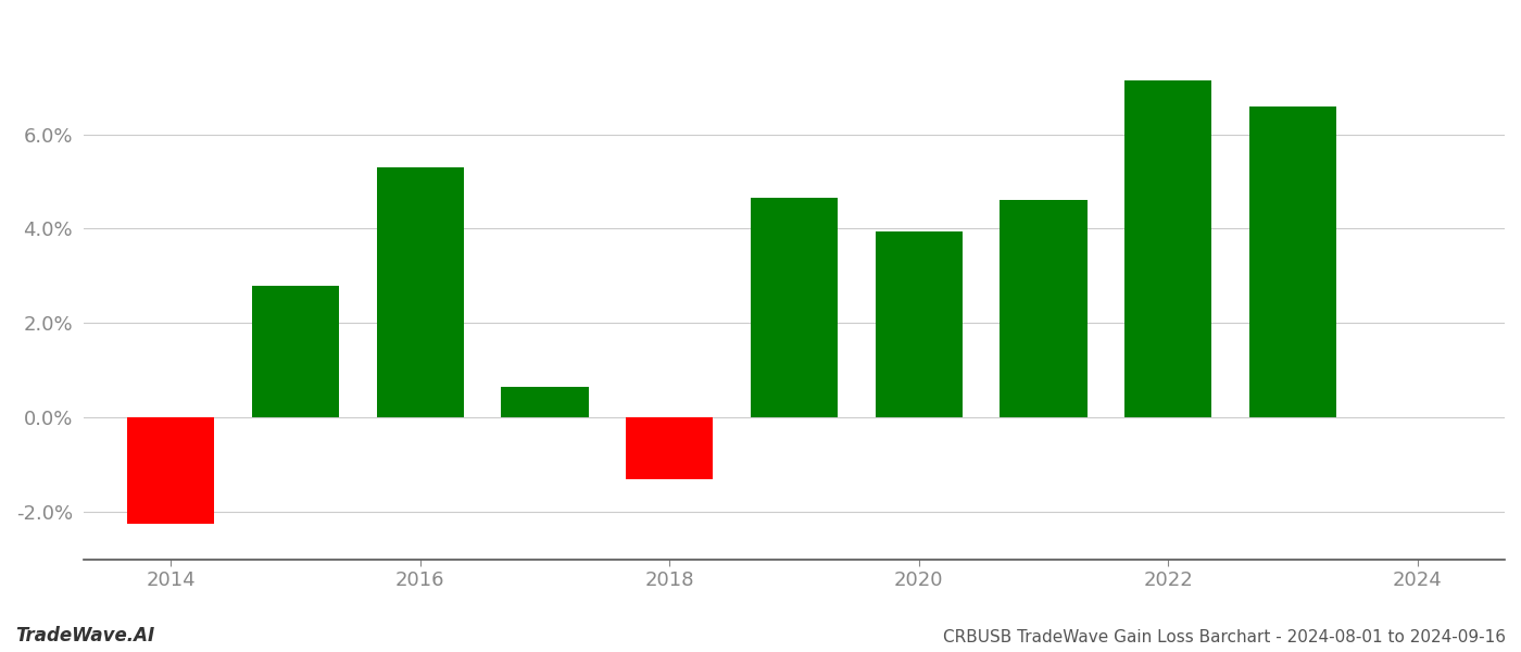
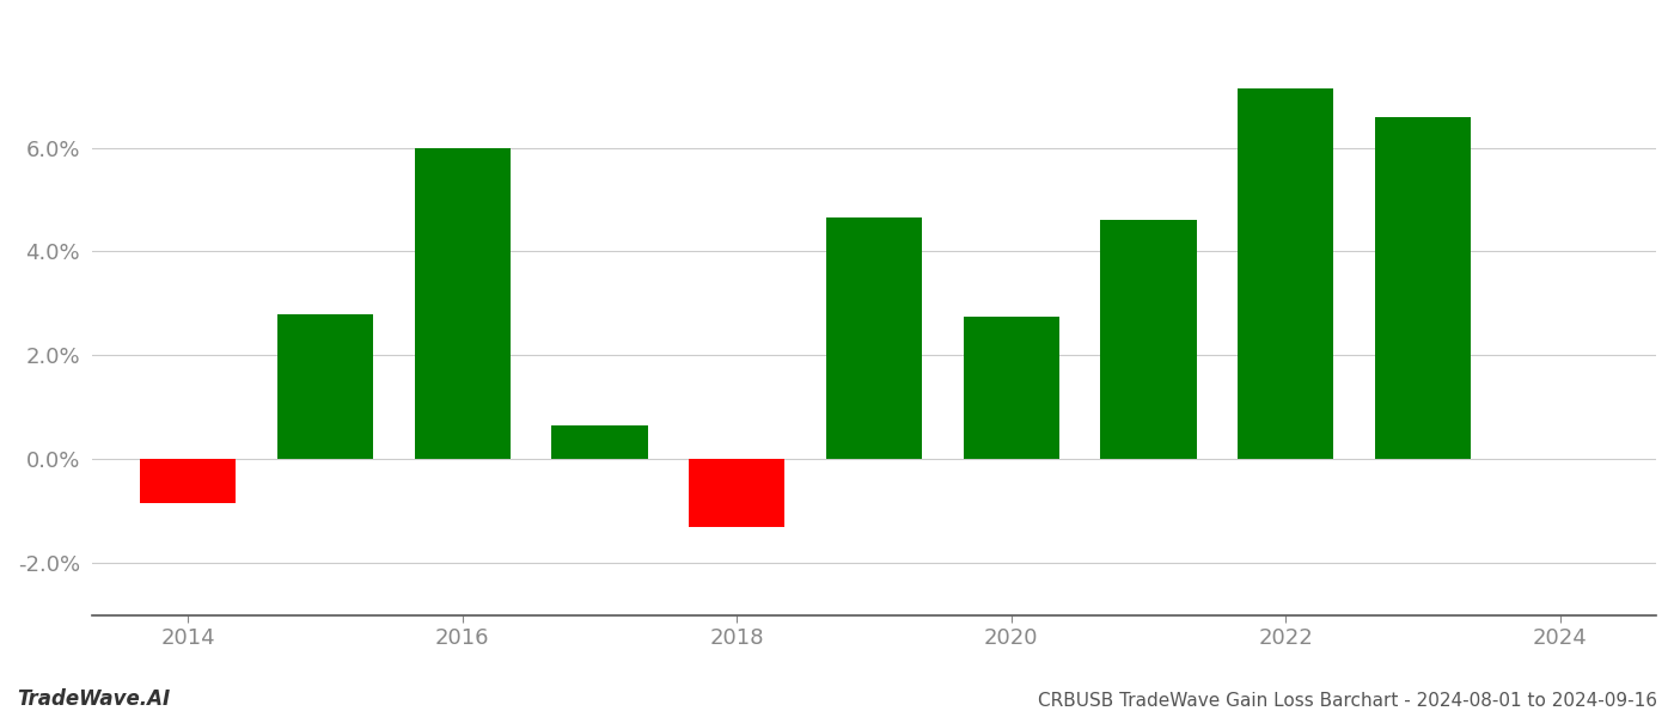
2014: -2.25% -> -0.85%
2016: 5.30% -> 6.00%
2020: 3.95% -> 2.75%
